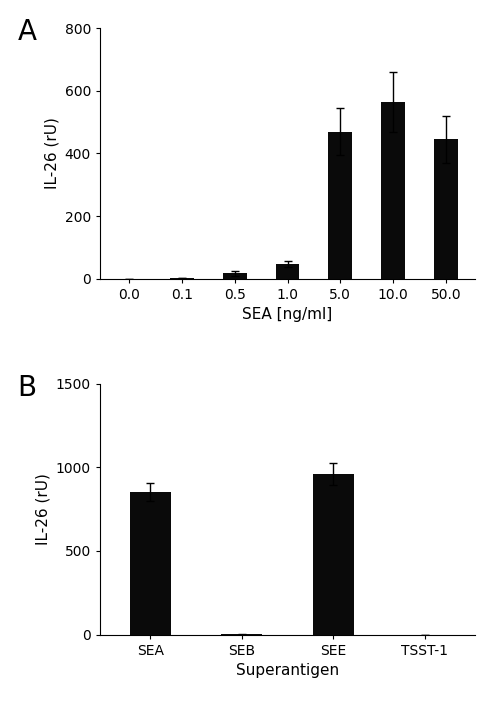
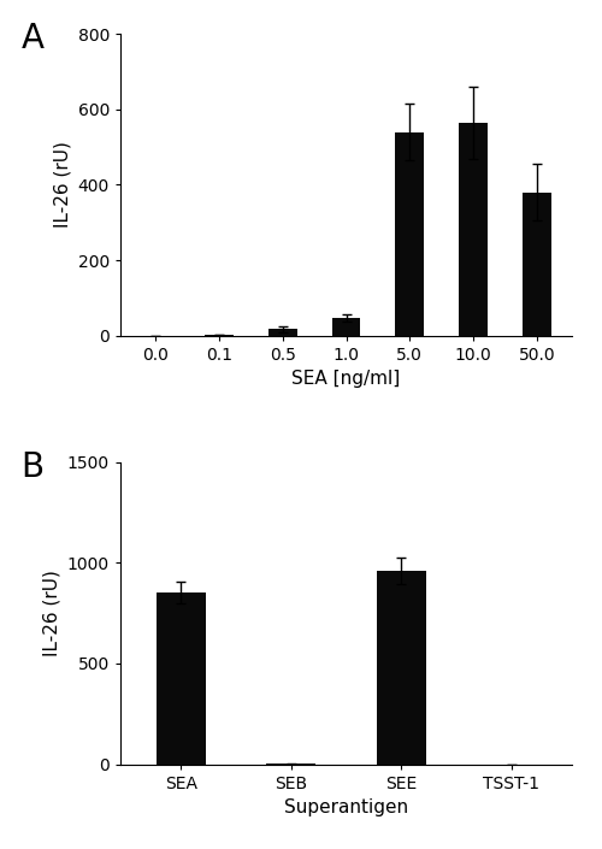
5.0: 470 -> 540
50.0: 445 -> 380
